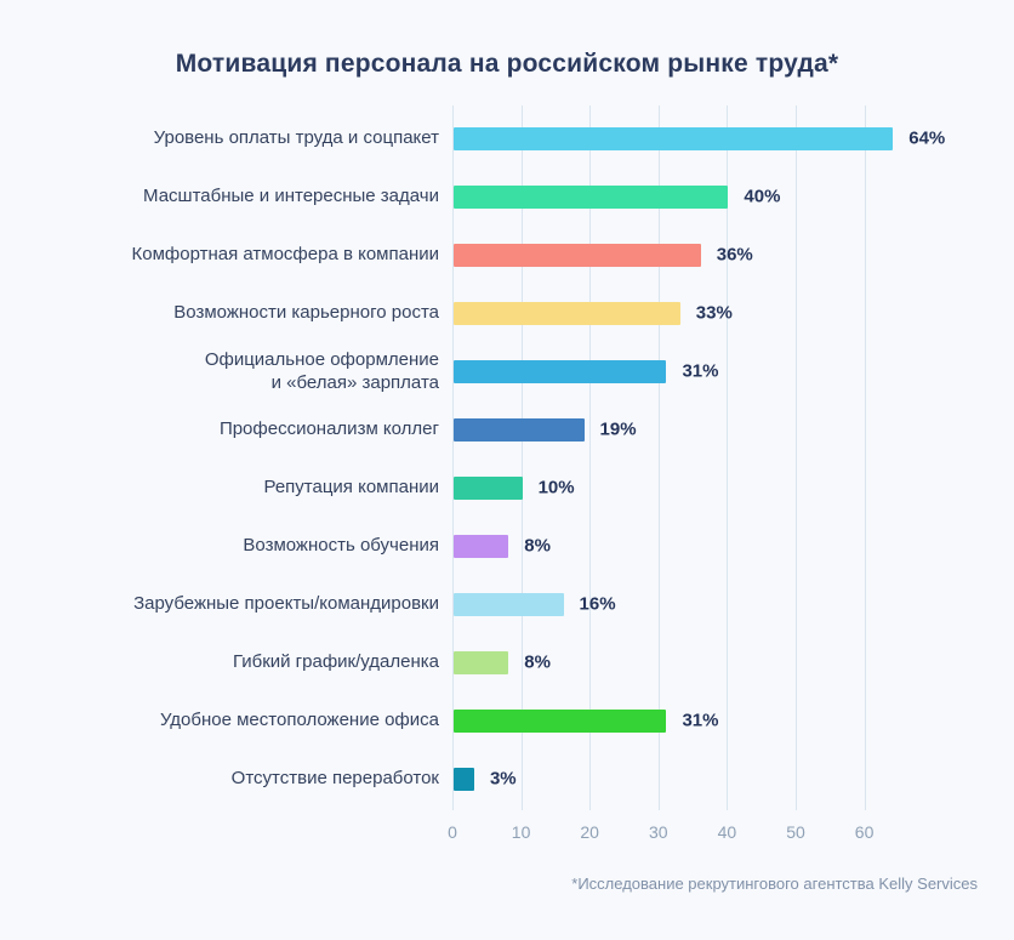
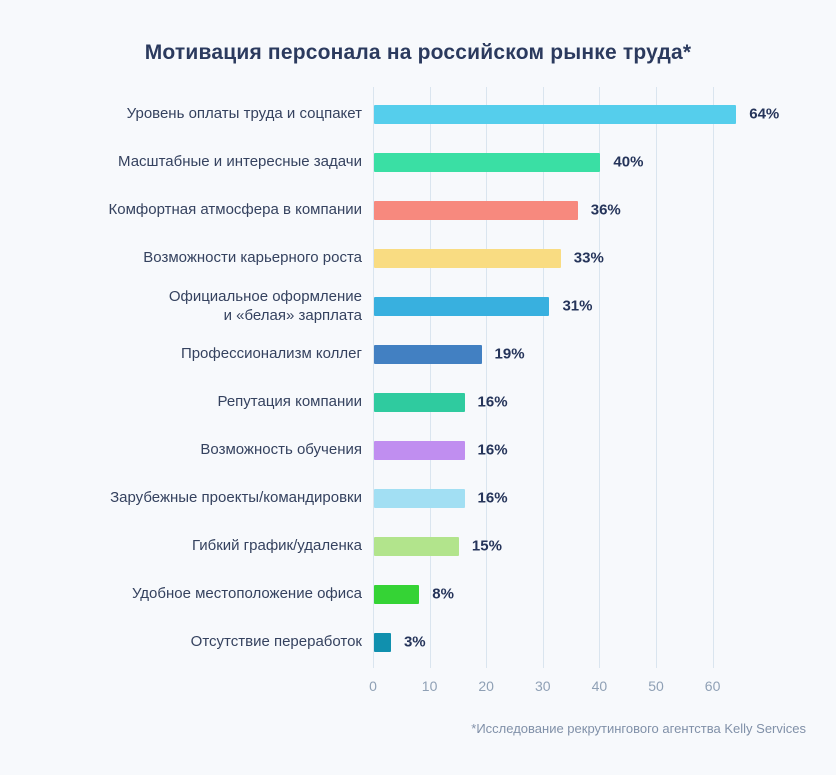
Репутация компании: 10% -> 16%
Возможность обучения: 8% -> 16%
Гибкий график/удаленка: 8% -> 15%
Удобное местоположение офиса: 31% -> 8%
